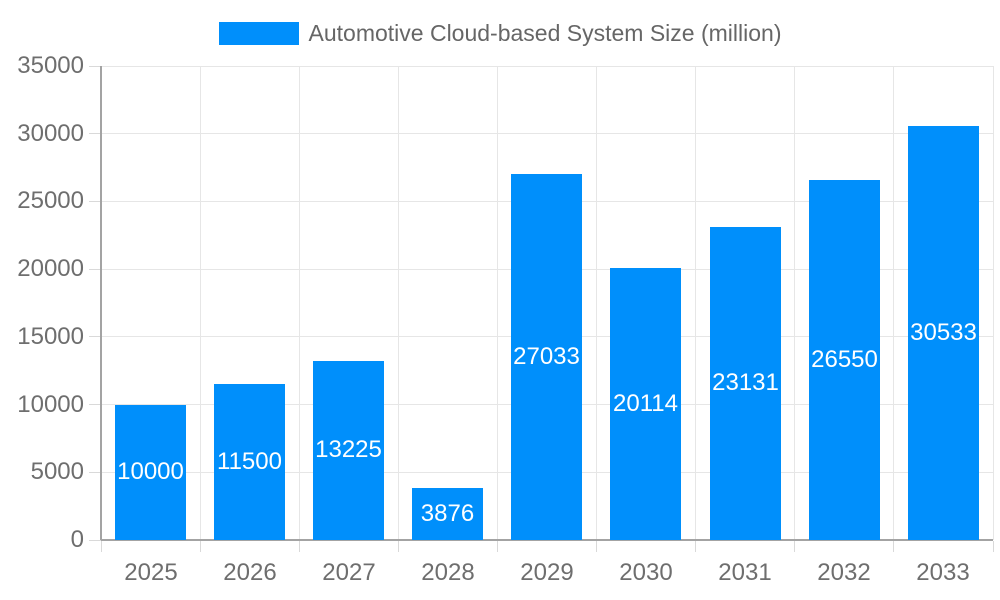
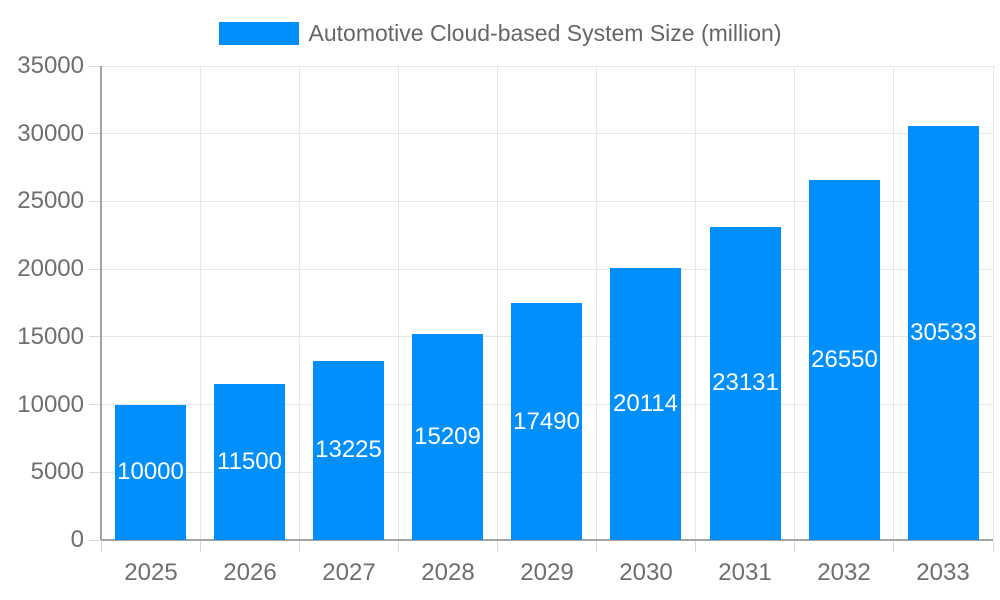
2028: 3876 -> 15209
2029: 27033 -> 17490
